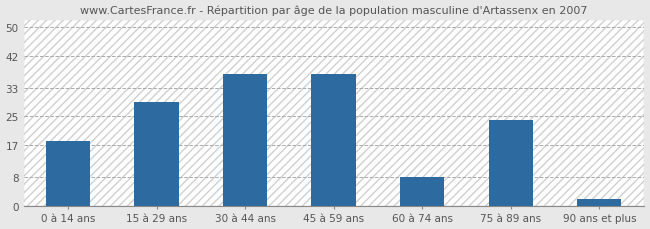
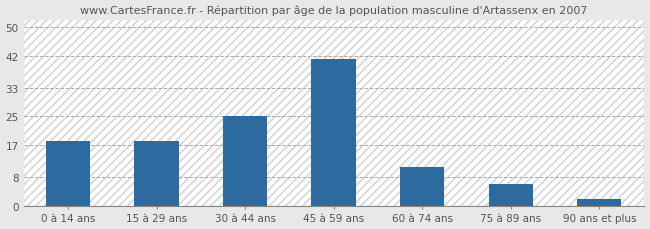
15 à 29 ans: 29 -> 18
30 à 44 ans: 37 -> 25
45 à 59 ans: 37 -> 41
60 à 74 ans: 8 -> 11
75 à 89 ans: 24 -> 6
